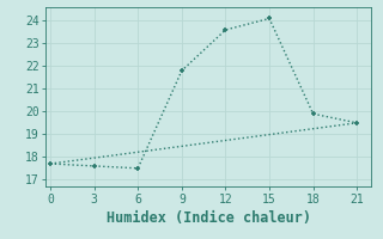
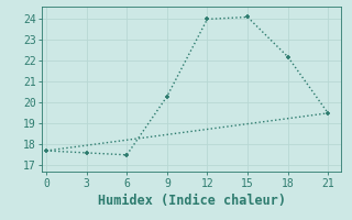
9: 21.8 -> 20.3
12: 23.6 -> 24.0
18: 19.9 -> 22.2
